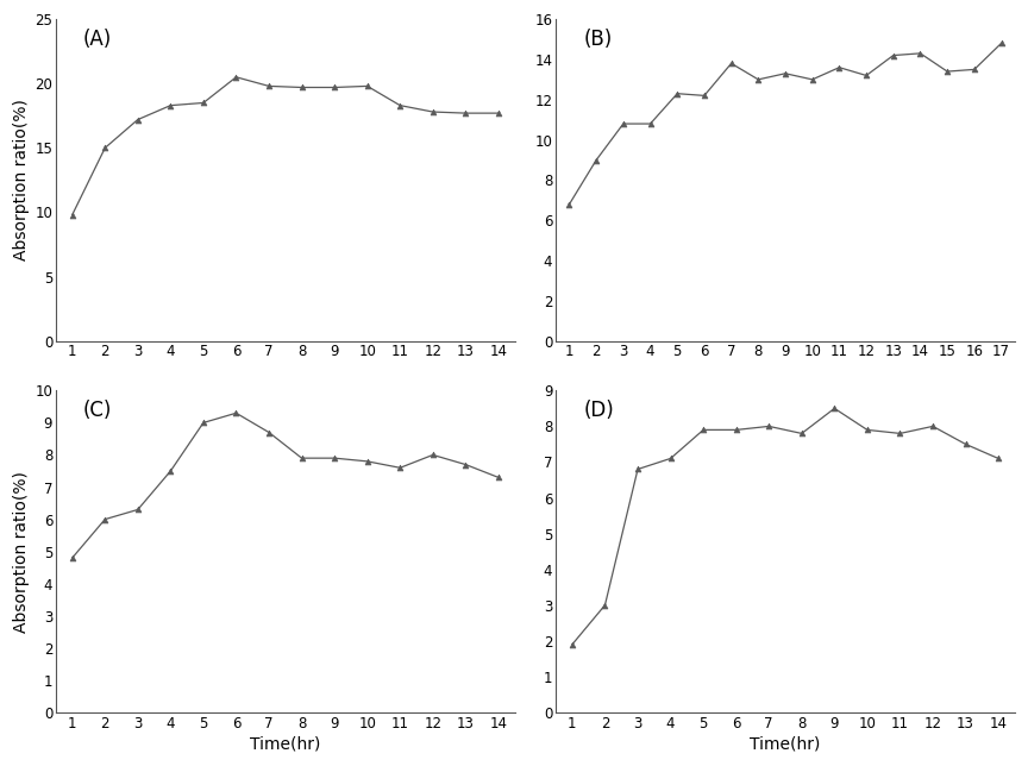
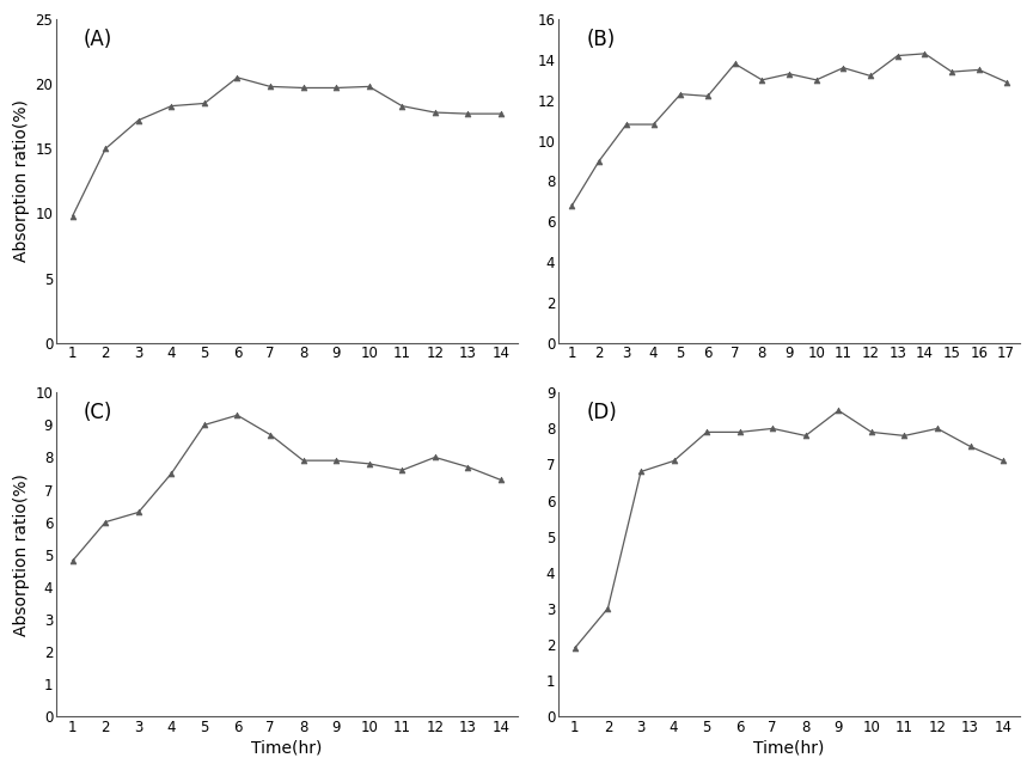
17: 14.8 -> 12.9
